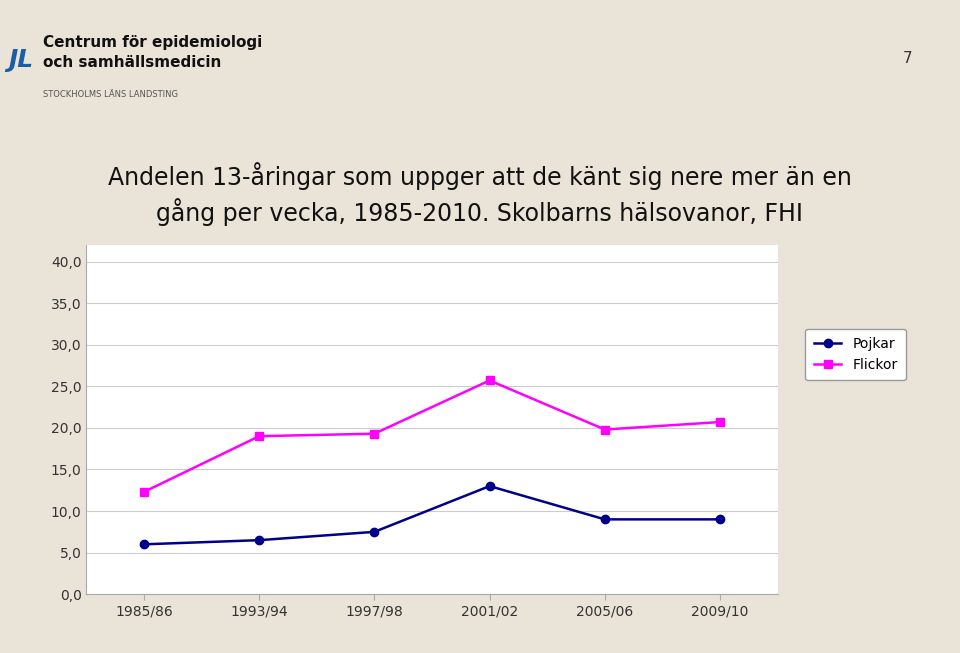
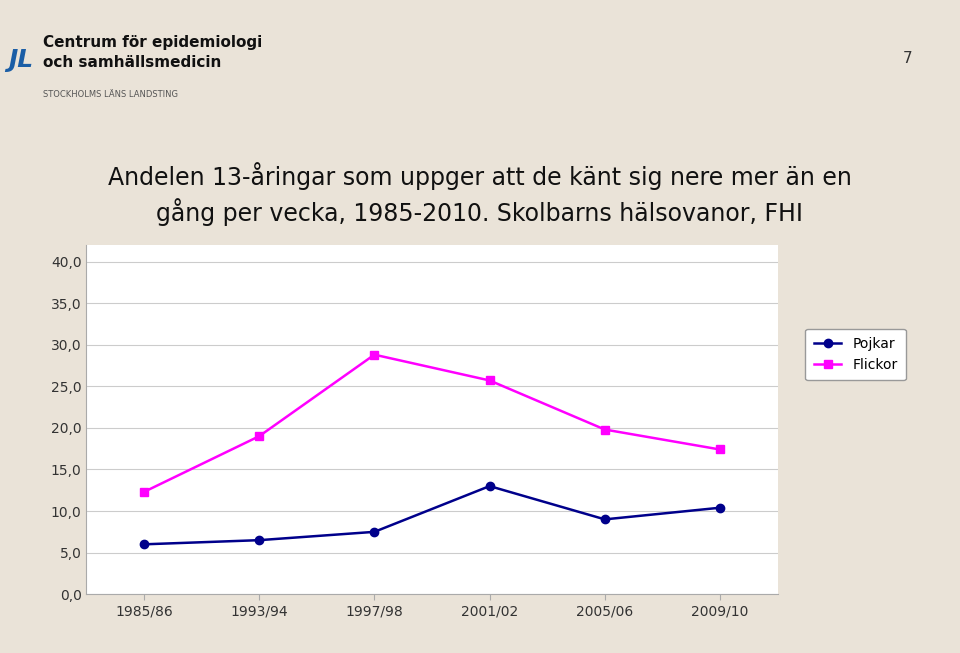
Flickor/1997/98: 19,3 -> 28,8
Pojkar/2009/10: 9,0 -> 10,4
Flickor/2009/10: 20,7 -> 17,4
